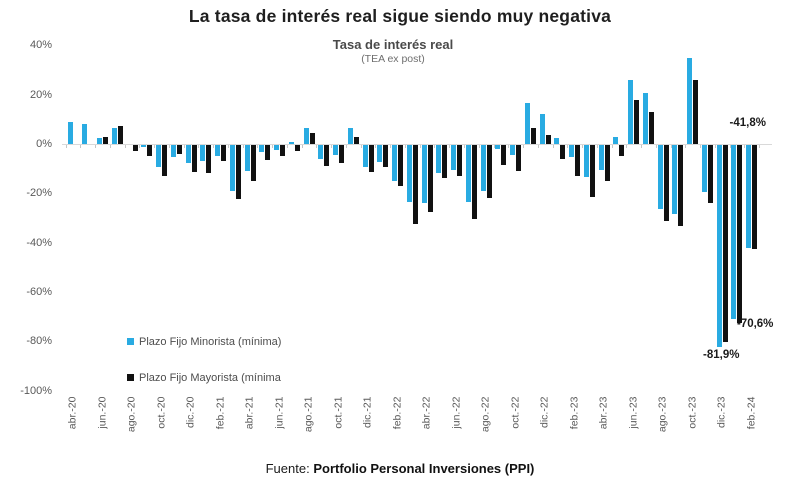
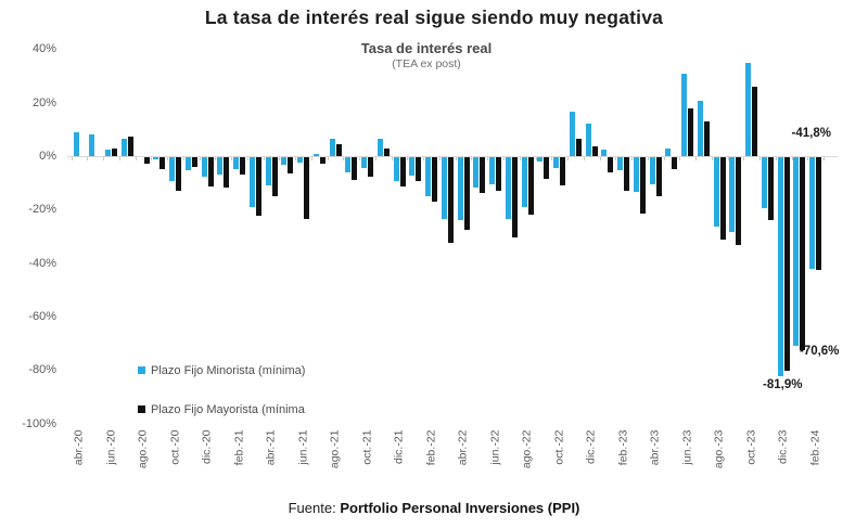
Plazo Fijo Mayorista (mínima/jun.-21: -4% -> -23%
Plazo Fijo Minorista (mínima)/jun.-23: 26% -> 31%
